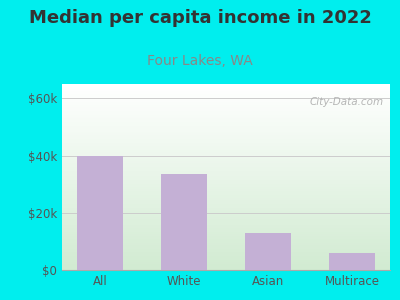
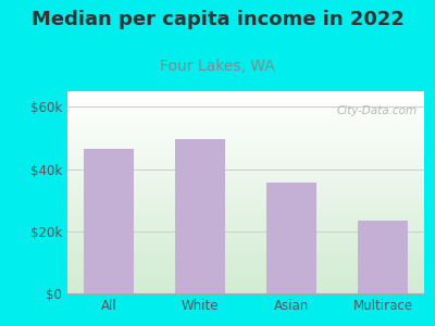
All: $40.0k -> $46.5k
White: $33.5k -> $49.5k
Asian: $13.0k -> $35.5k
Multirace: $6.0k -> $23.5k
